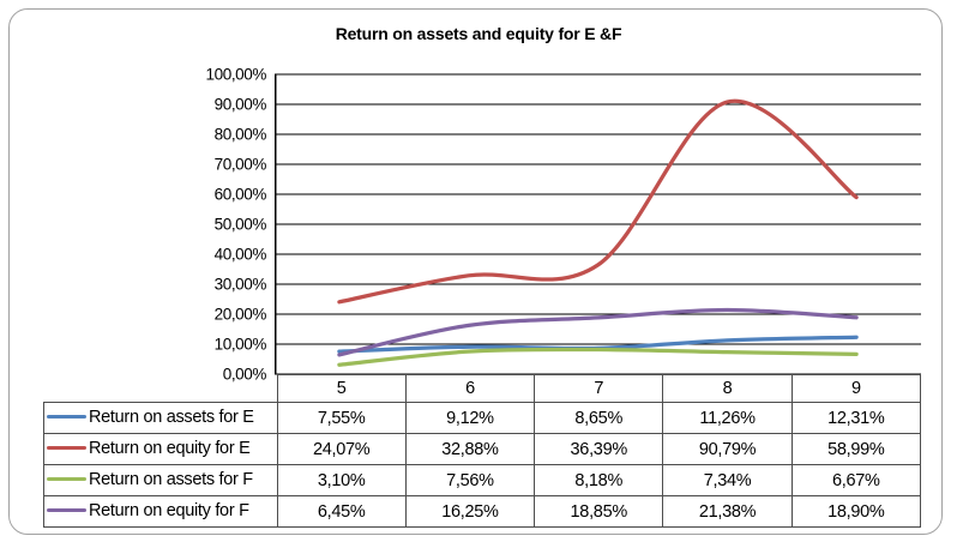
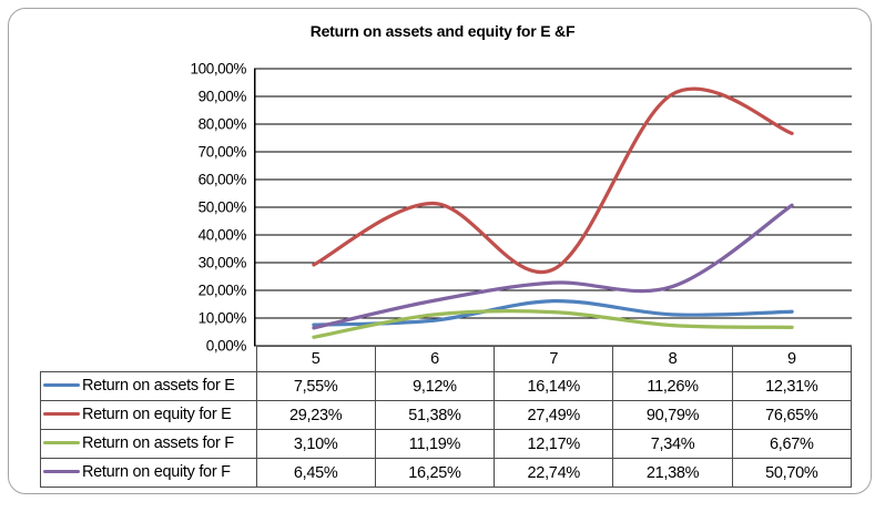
Return on equity for E/5: 24,07% -> 29,23%
Return on equity for E/6: 32,88% -> 51,38%
Return on assets for F/6: 7,56% -> 11,19%
Return on assets for E/7: 8,65% -> 16,14%
Return on equity for E/7: 36,39% -> 27,49%
Return on assets for F/7: 8,18% -> 12,17%
Return on equity for F/7: 18,85% -> 22,74%
Return on equity for E/9: 58,99% -> 76,65%
Return on equity for F/9: 18,90% -> 50,70%
